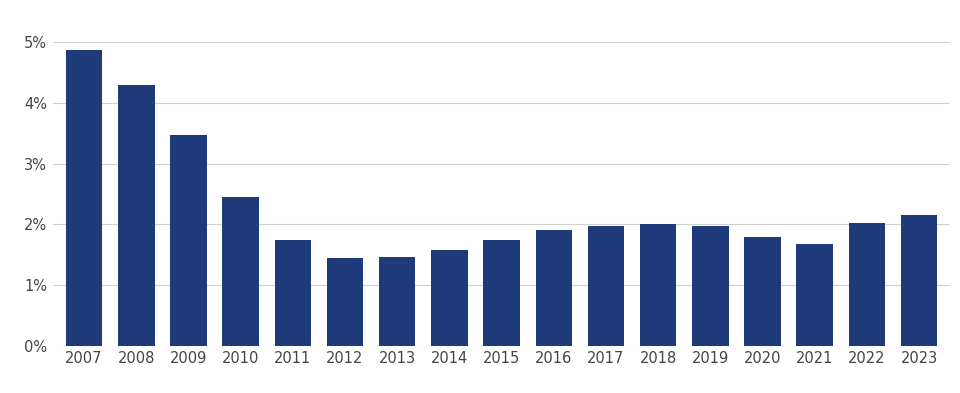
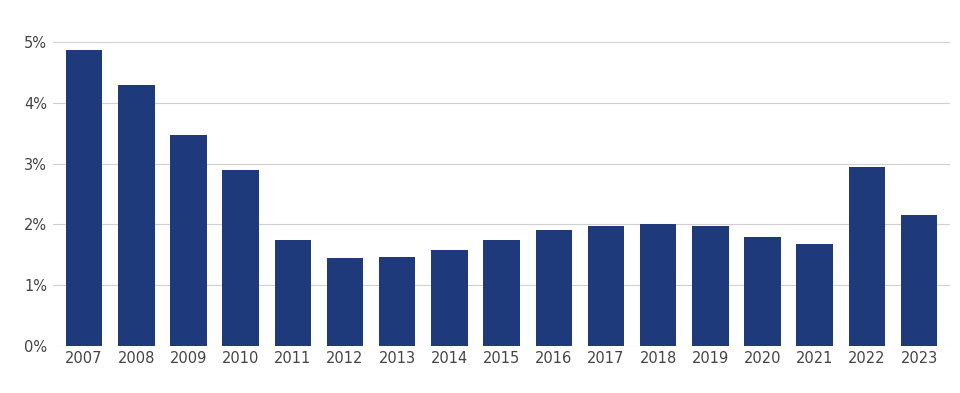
2010: 2.45% -> 2.90%
2022: 2.02% -> 2.94%
